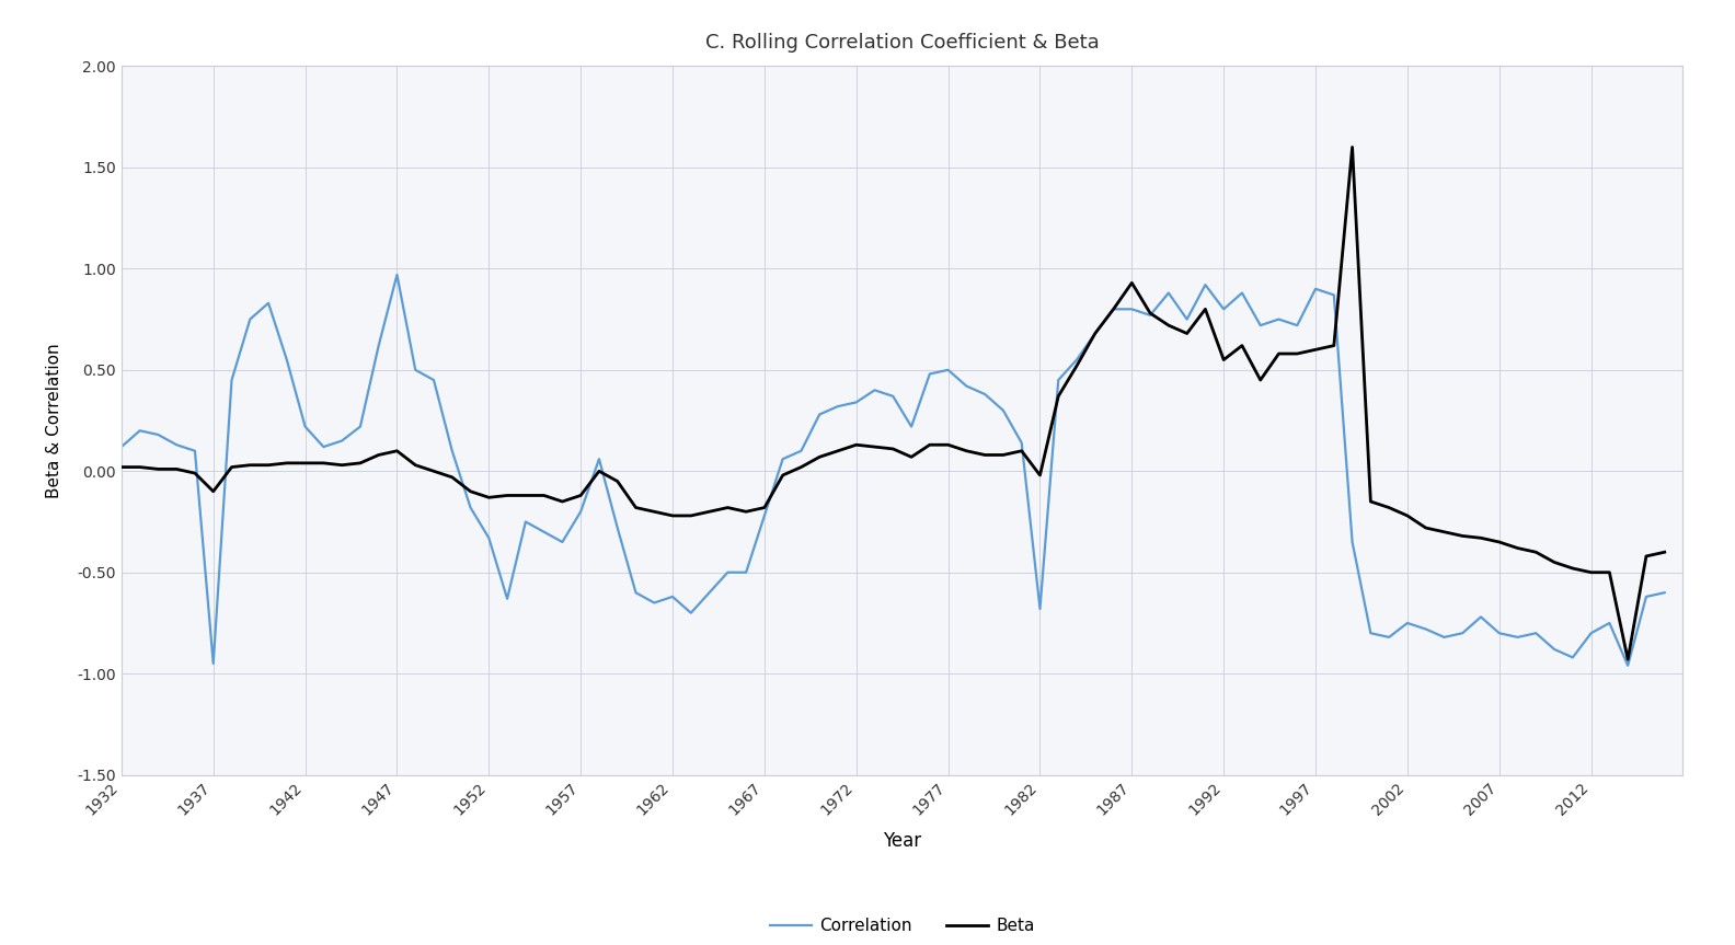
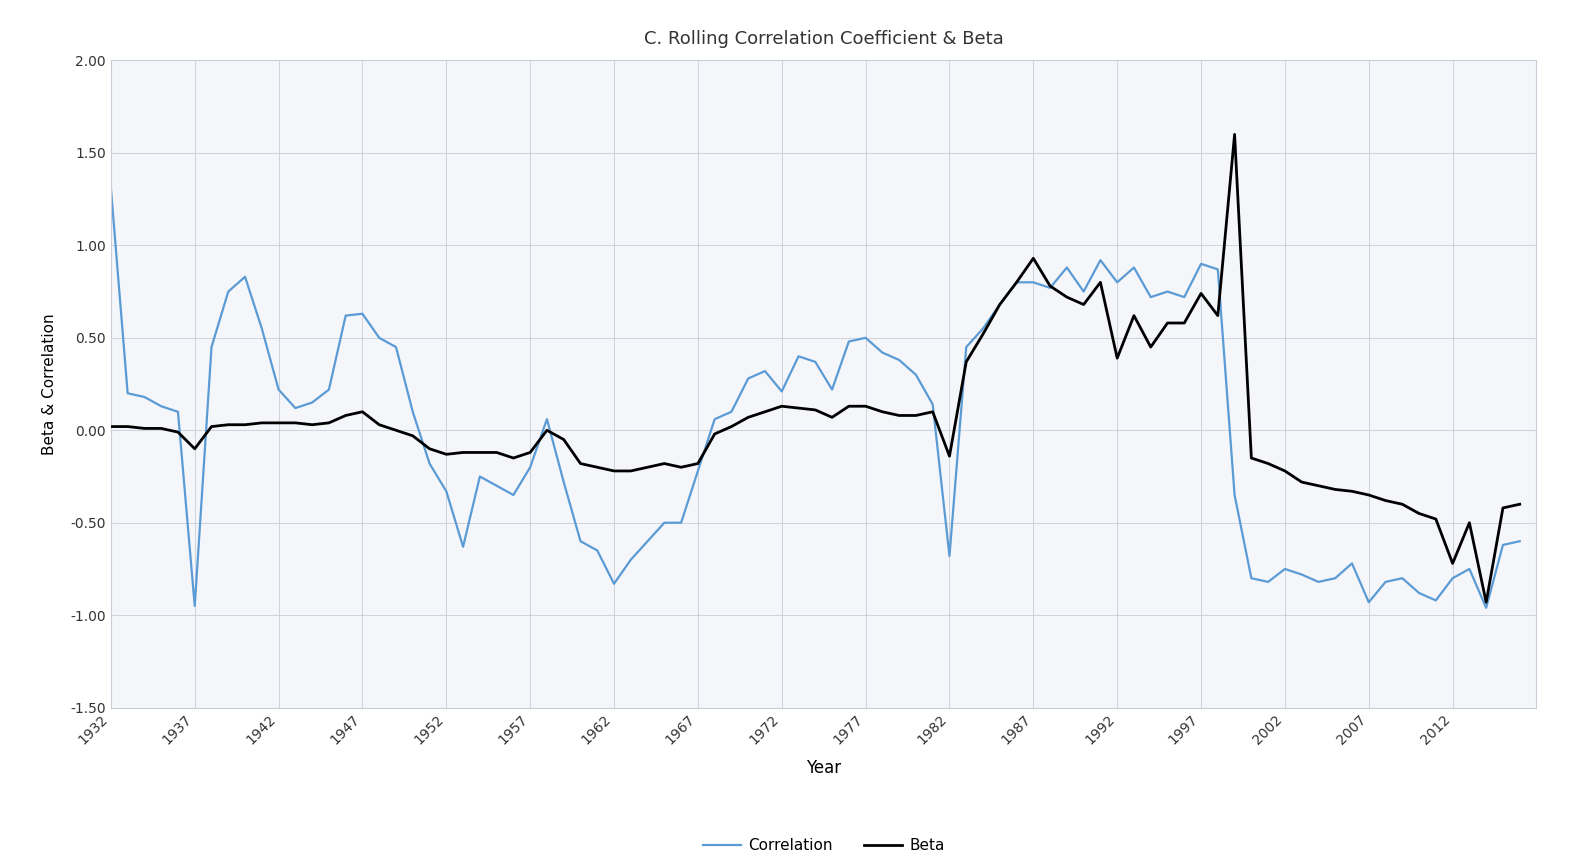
Correlation/1932: 0.12 -> 1.31
Correlation/1947: 0.97 -> 0.63
Correlation/1962: -0.62 -> -0.83
Correlation/1972: 0.34 -> 0.21
Beta/1982: -0.02 -> -0.14
Beta/1992: 0.55 -> 0.39
Beta/1997: 0.60 -> 0.74
Correlation/2007: -0.80 -> -0.93
Beta/2012: -0.50 -> -0.72
